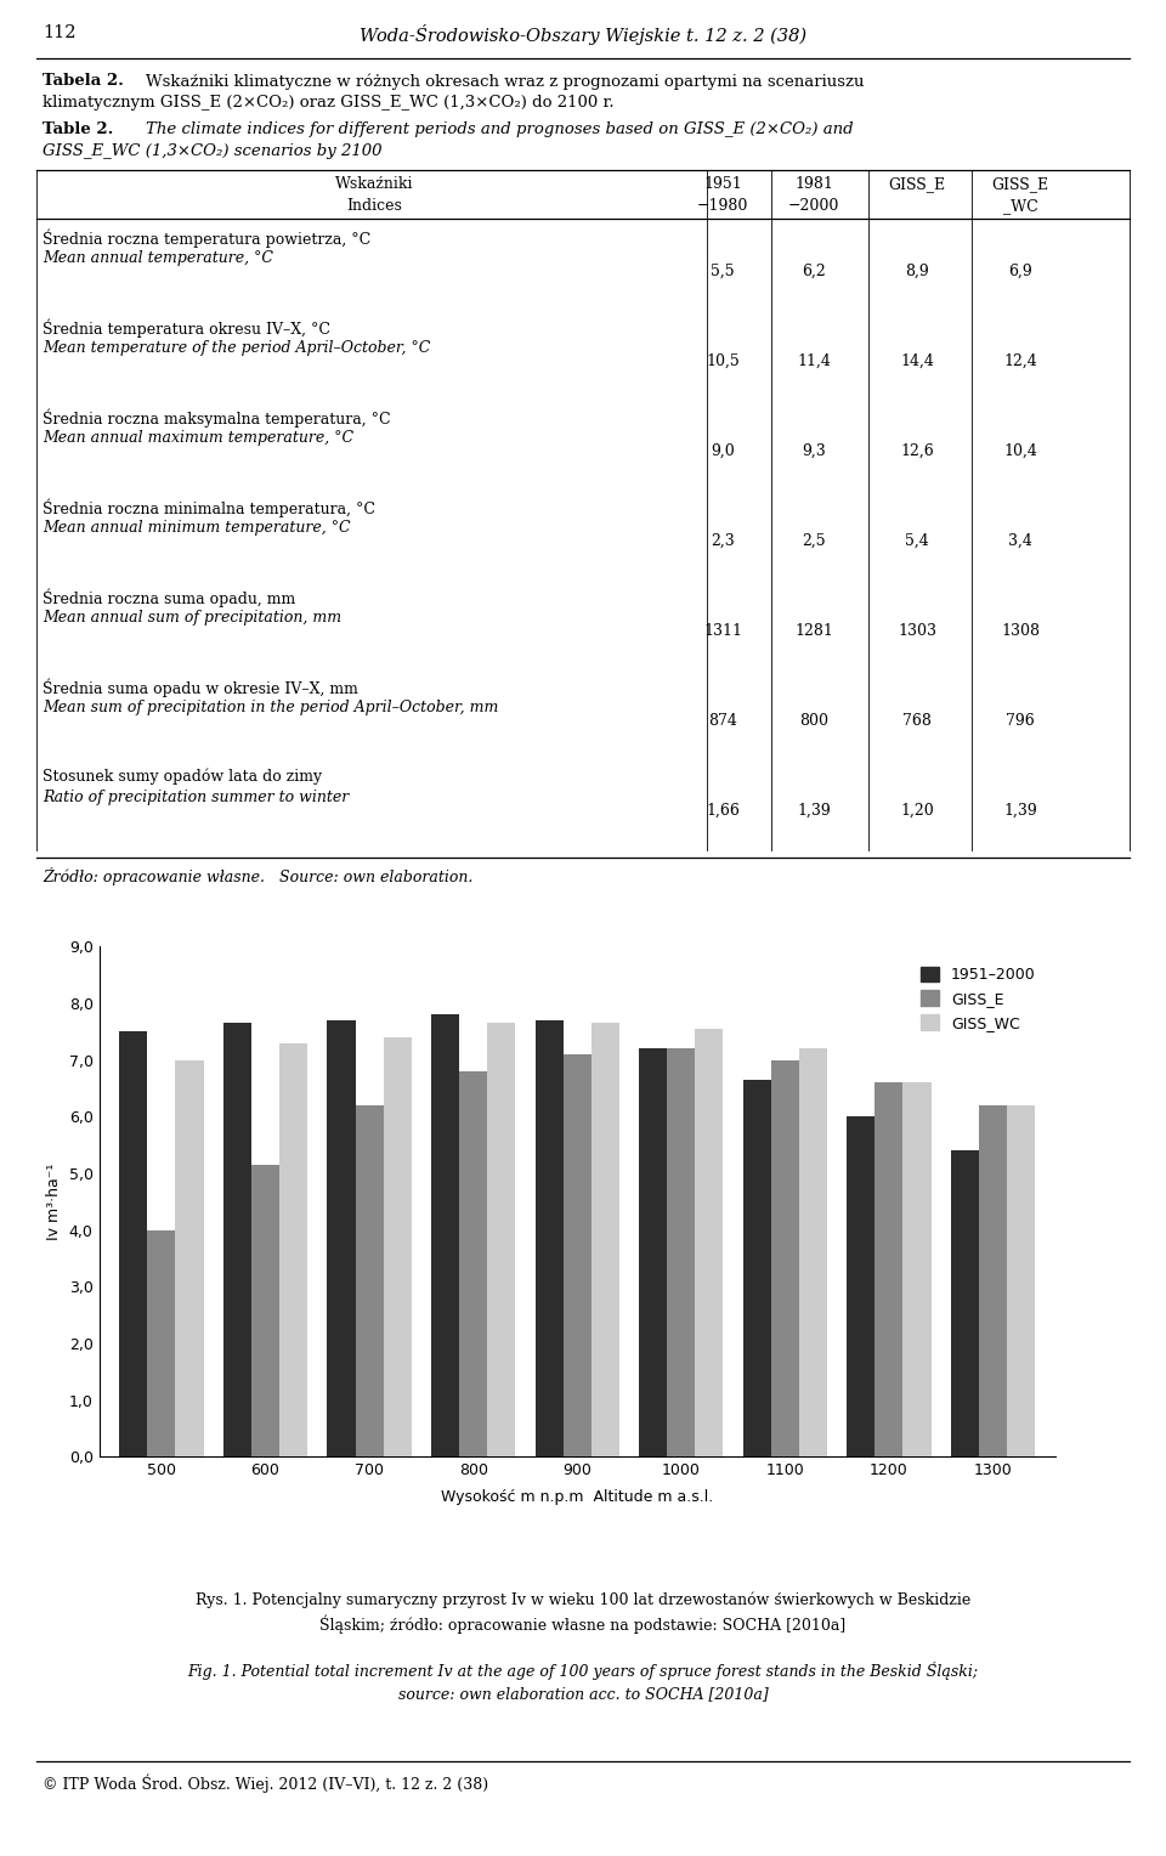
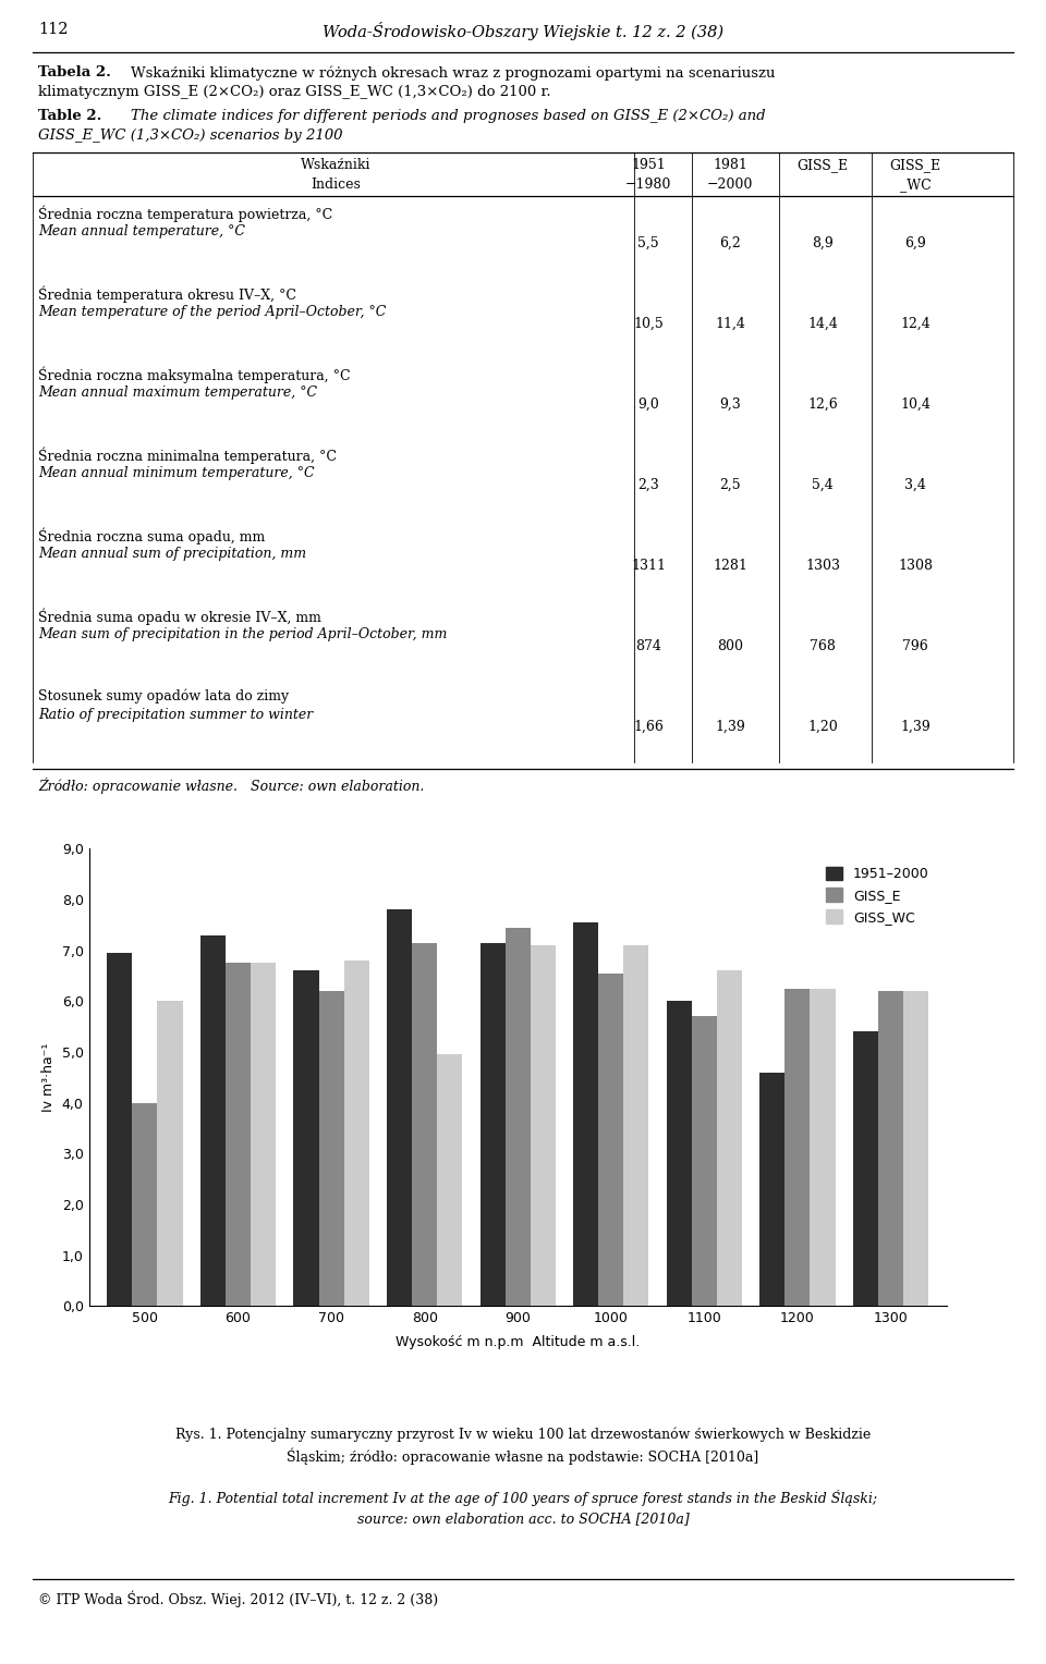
1951–2000/500: 7,50 -> 6,95
GISS_WC/500: 7,00 -> 6,00
1951–2000/600: 7,65 -> 7,30
GISS_E/600: 5,15 -> 6,75
GISS_WC/600: 7,30 -> 6,75
1951–2000/700: 7,70 -> 6,60
GISS_WC/700: 7,40 -> 6,80
GISS_E/800: 6,80 -> 7,15
GISS_WC/800: 7,65 -> 4,95
1951–2000/900: 7,70 -> 7,15
GISS_E/900: 7,10 -> 7,45
GISS_WC/900: 7,65 -> 7,10
1951–2000/1000: 7,20 -> 7,55
GISS_E/1000: 7,20 -> 6,55
GISS_WC/1000: 7,55 -> 7,10
1951–2000/1100: 6,65 -> 6,00
GISS_E/1100: 7,00 -> 5,70
GISS_WC/1100: 7,20 -> 6,60
1951–2000/1200: 6,00 -> 4,60
GISS_E/1200: 6,60 -> 6,25
GISS_WC/1200: 6,60 -> 6,25
